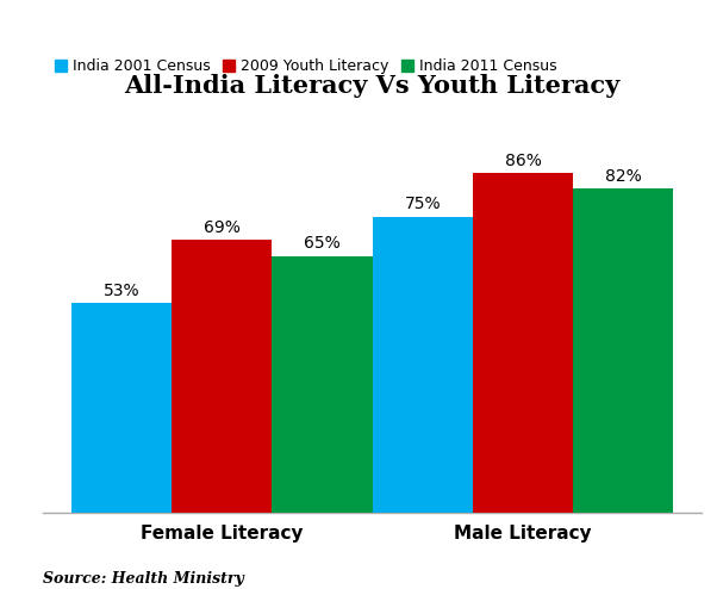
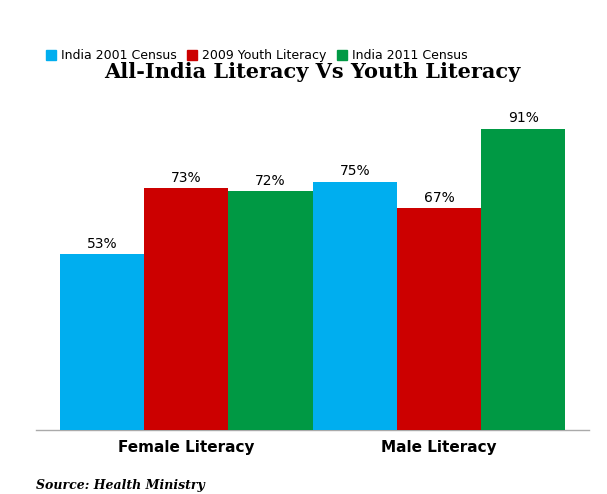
2009 Youth Literacy/Female Literacy: 69% -> 73%
India 2011 Census/Female Literacy: 65% -> 72%
2009 Youth Literacy/Male Literacy: 86% -> 67%
India 2011 Census/Male Literacy: 82% -> 91%
